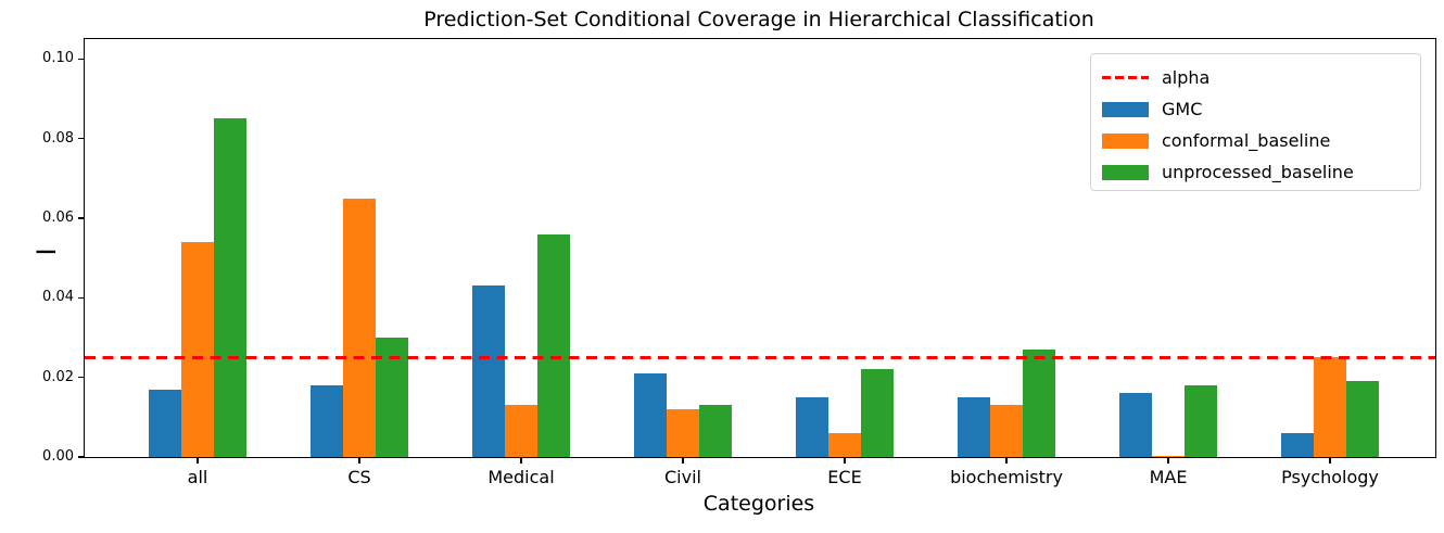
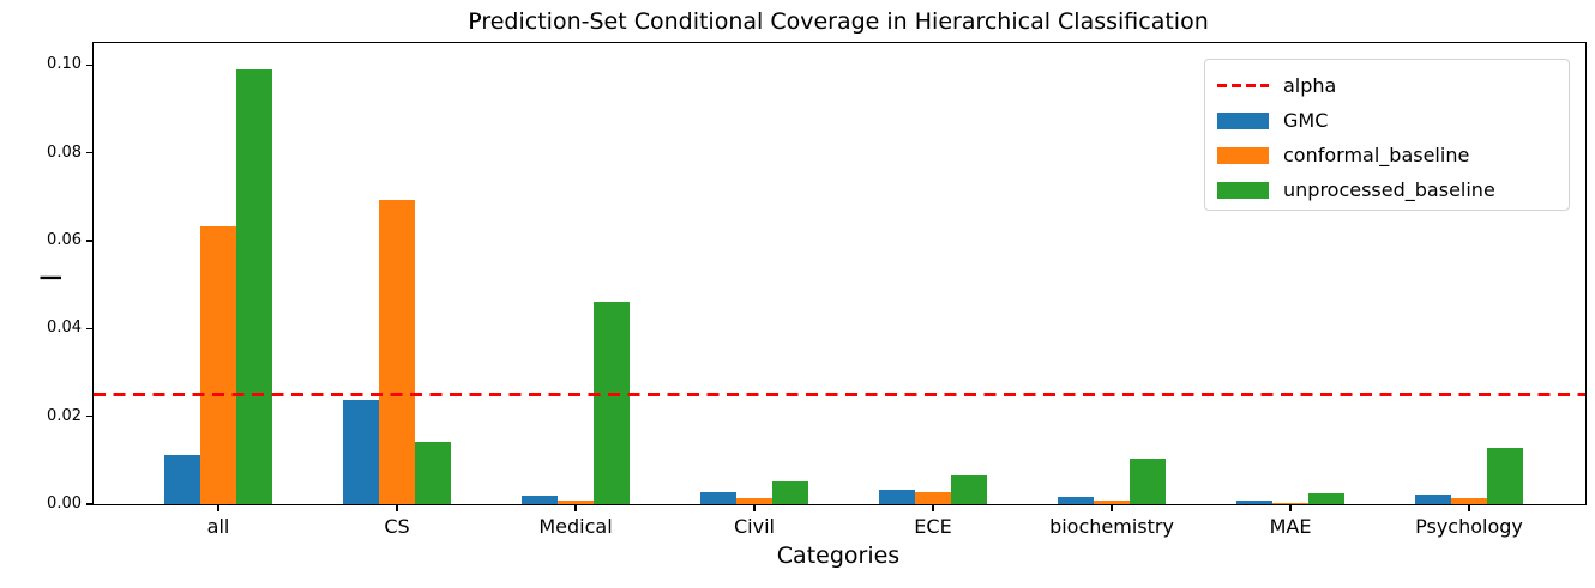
GMC/all: 0.017 -> 0.011
conformal_baseline/all: 0.054 -> 0.063
unprocessed_baseline/all: 0.085 -> 0.099
GMC/CS: 0.018 -> 0.024
conformal_baseline/CS: 0.065 -> 0.069
unprocessed_baseline/CS: 0.030 -> 0.014
GMC/Medical: 0.043 -> 0.002
conformal_baseline/Medical: 0.013 -> 0.001
unprocessed_baseline/Medical: 0.056 -> 0.046
GMC/Civil: 0.021 -> 0.003
conformal_baseline/Civil: 0.012 -> 0.001
unprocessed_baseline/Civil: 0.013 -> 0.005
GMC/ECE: 0.015 -> 0.003
conformal_baseline/ECE: 0.006 -> 0.003
unprocessed_baseline/ECE: 0.022 -> 0.007
GMC/biochemistry: 0.015 -> 0.002
conformal_baseline/biochemistry: 0.013 -> 0.001
unprocessed_baseline/biochemistry: 0.027 -> 0.010
GMC/MAE: 0.016 -> 0.001
unprocessed_baseline/MAE: 0.018 -> 0.003
GMC/Psychology: 0.006 -> 0.002
conformal_baseline/Psychology: 0.025 -> 0.001
unprocessed_baseline/Psychology: 0.019 -> 0.013
